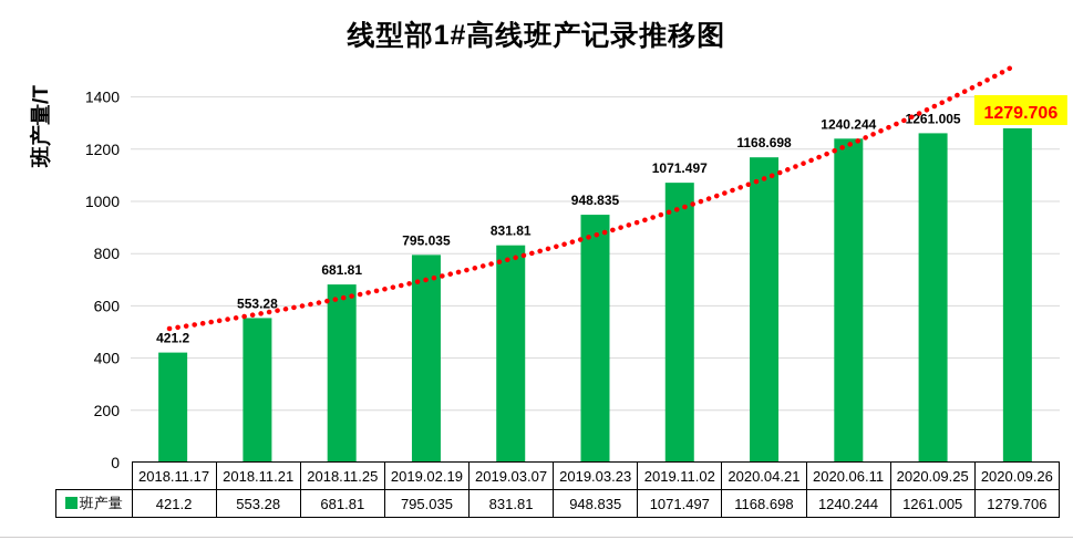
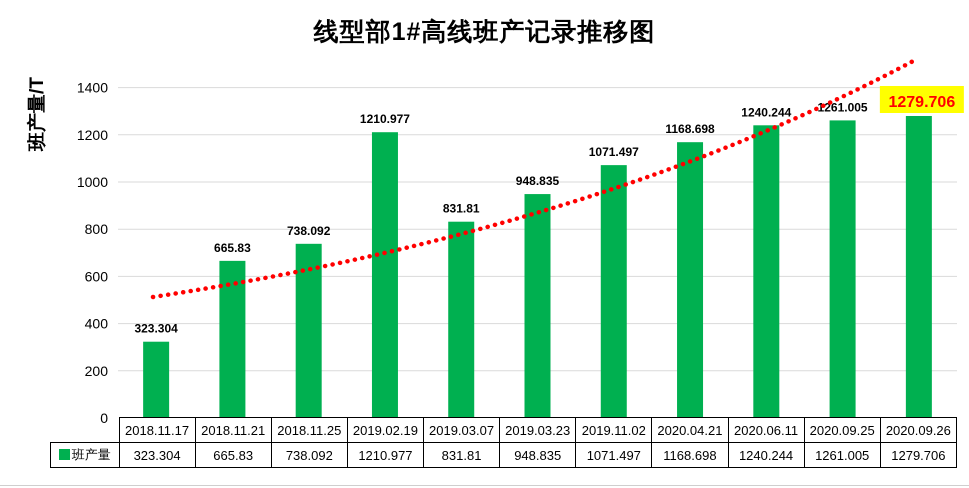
2018.11.17: 421.2 -> 323.304
2018.11.21: 553.28 -> 665.83
2018.11.25: 681.81 -> 738.092
2019.02.19: 795.035 -> 1210.977
